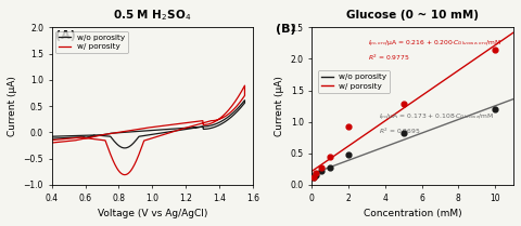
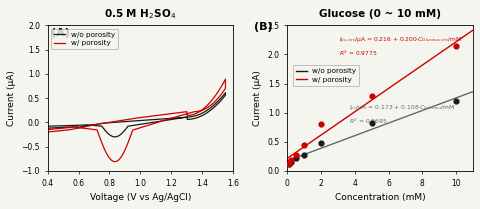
Glucose (0 ~ 10 mM)/w/ porosity/2: 0.92 -> 0.80
